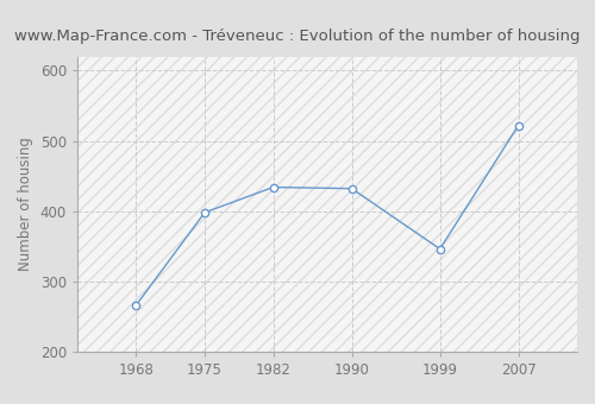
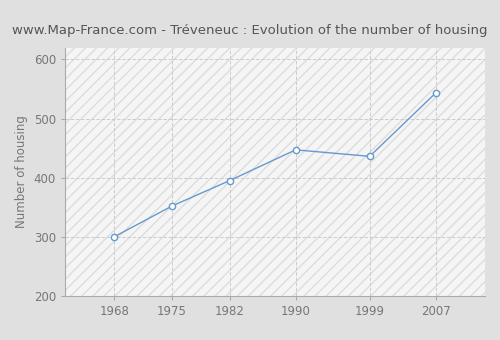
1968: 266 -> 300
1975: 398 -> 352
1982: 434 -> 395
1990: 432 -> 447
1999: 346 -> 436
2007: 522 -> 543
